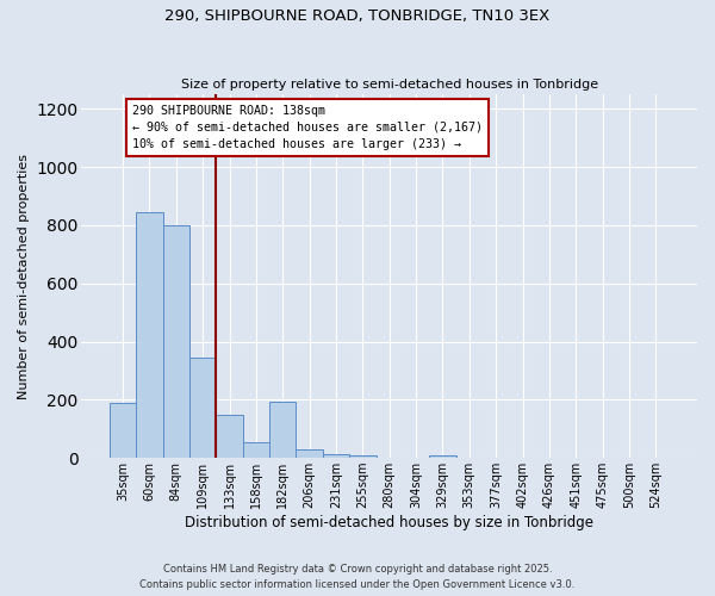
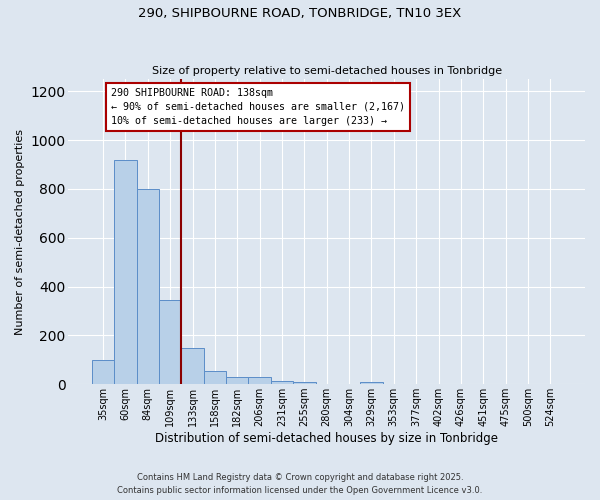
35sqm: 190 -> 97
60sqm: 845 -> 920
182sqm: 195 -> 30
